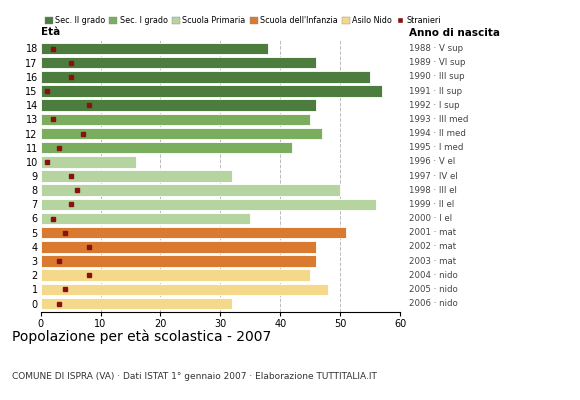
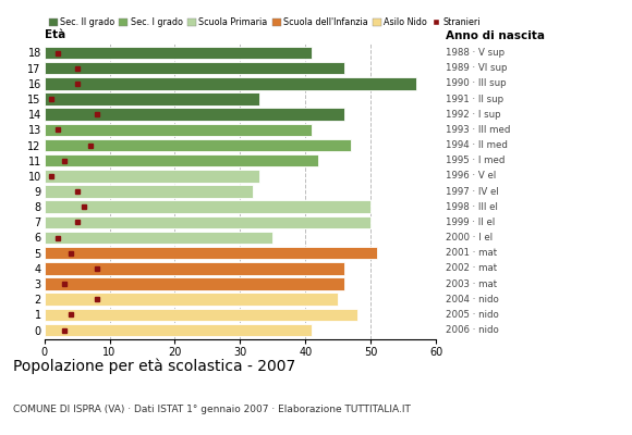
18: 38 -> 41
16: 55 -> 57
15: 57 -> 33
13: 45 -> 41
10: 16 -> 33
7: 56 -> 50
0: 32 -> 41
